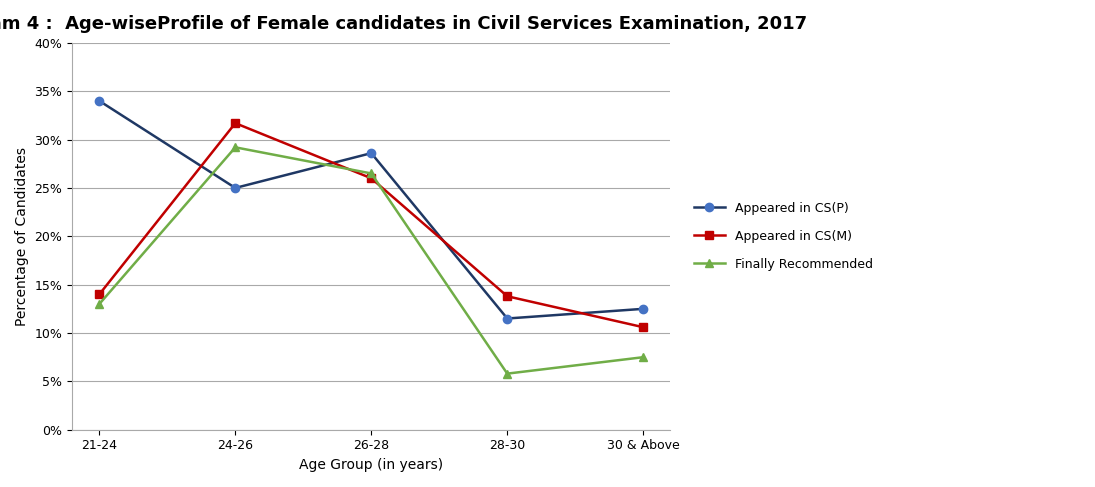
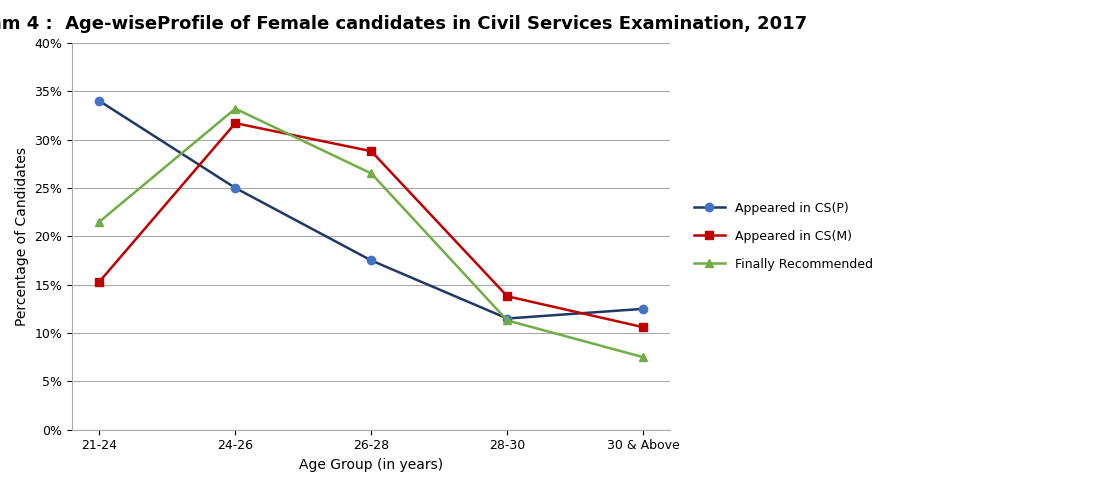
Appeared in CS(M)/21-24: 14.0% -> 15.3%
Finally Recommended/21-24: 13.0% -> 21.5%
Finally Recommended/24-26: 29.2% -> 33.2%
Appeared in CS(P)/26-28: 28.6% -> 17.5%
Appeared in CS(M)/26-28: 26.0% -> 28.8%
Finally Recommended/28-30: 5.8% -> 11.3%
